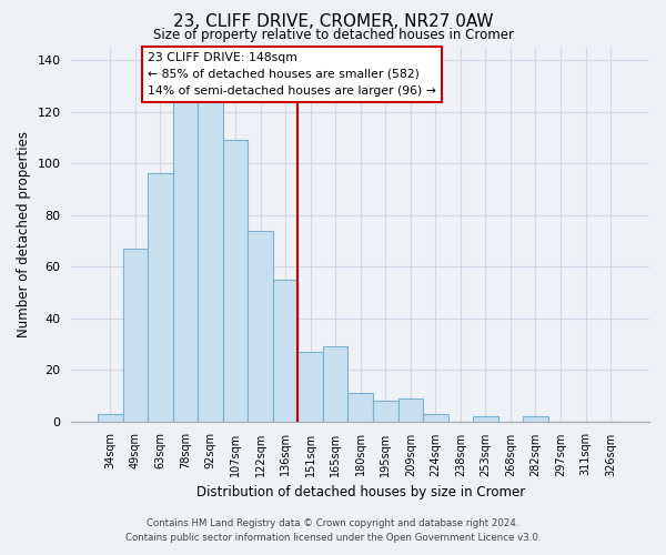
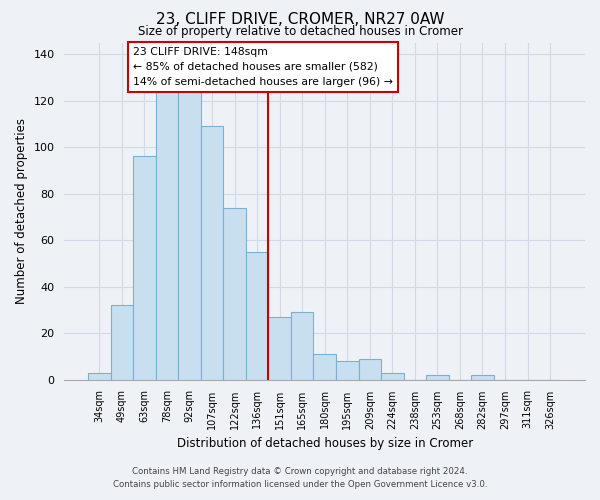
49sqm: 67 -> 32
